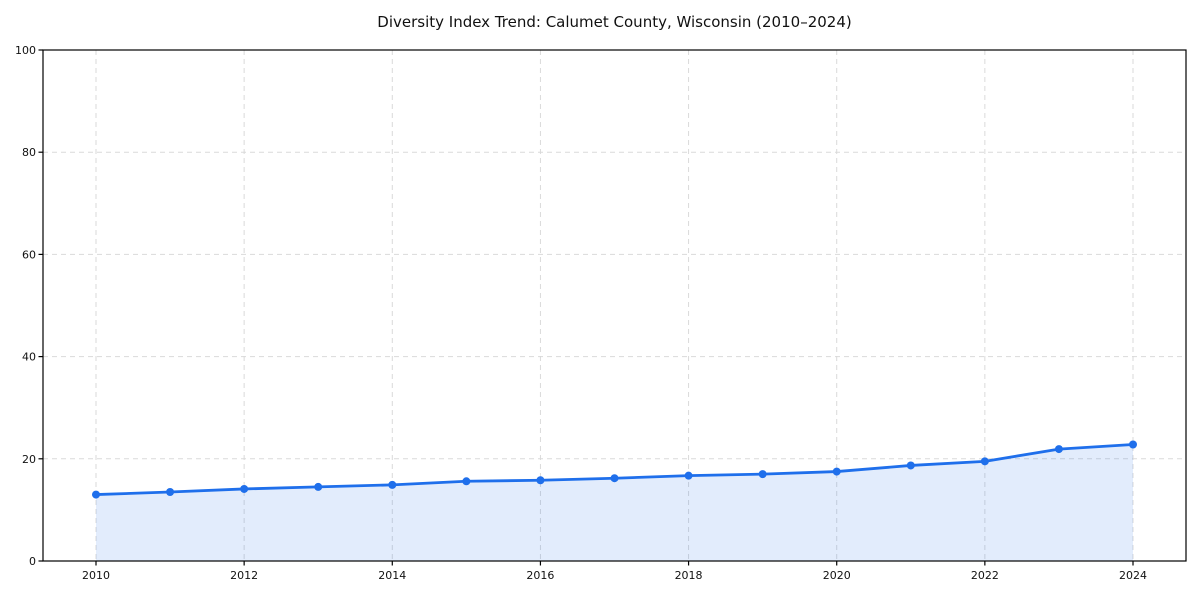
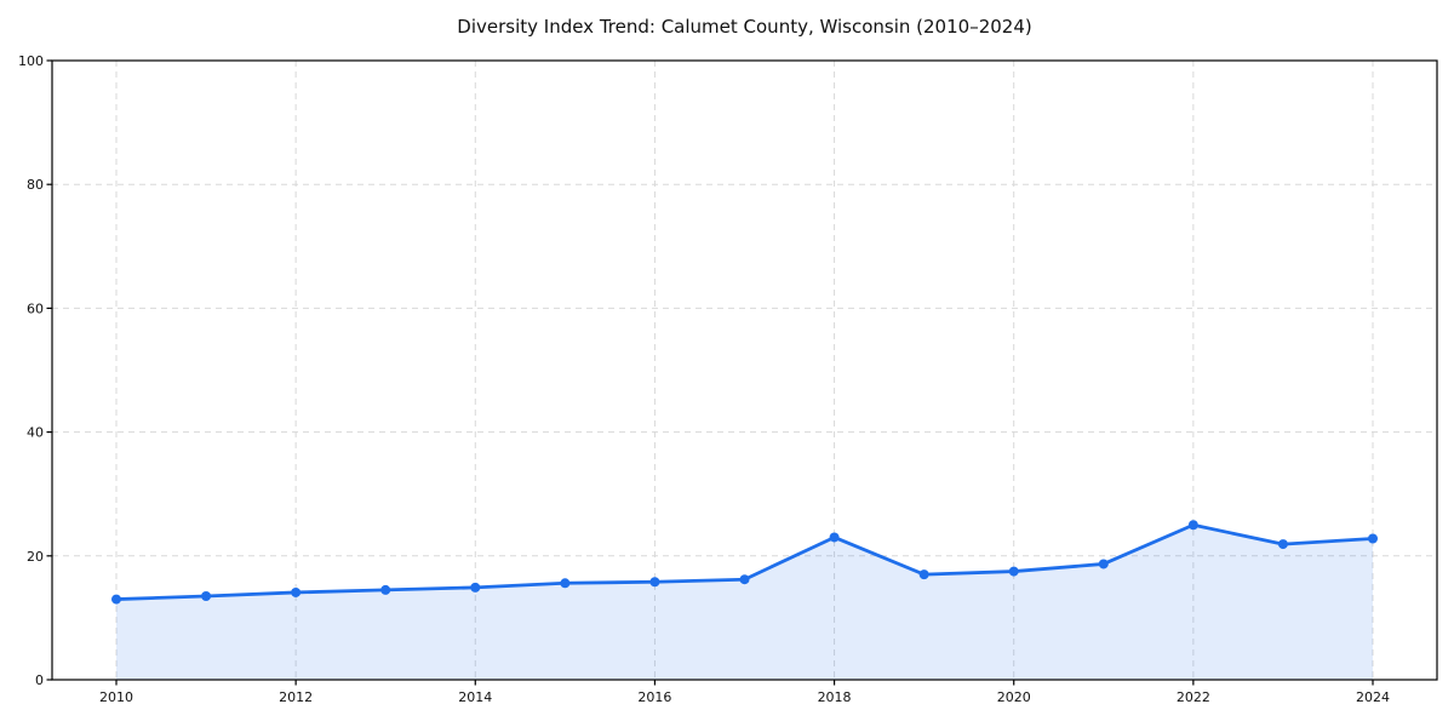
2018: 17 -> 23
2022: 20 -> 25
